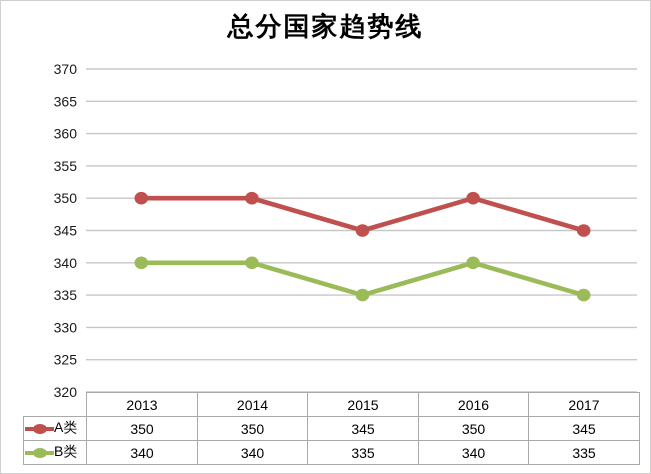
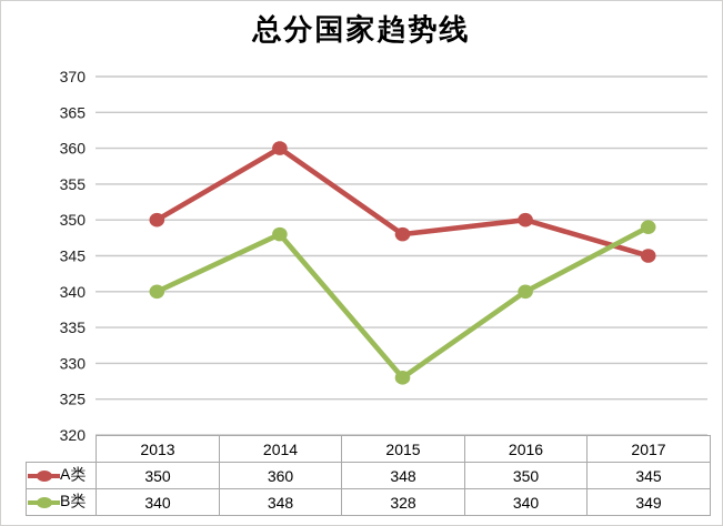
A类/2014: 350 -> 360
B类/2014: 340 -> 348
A类/2015: 345 -> 348
B类/2015: 335 -> 328
B类/2017: 335 -> 349
